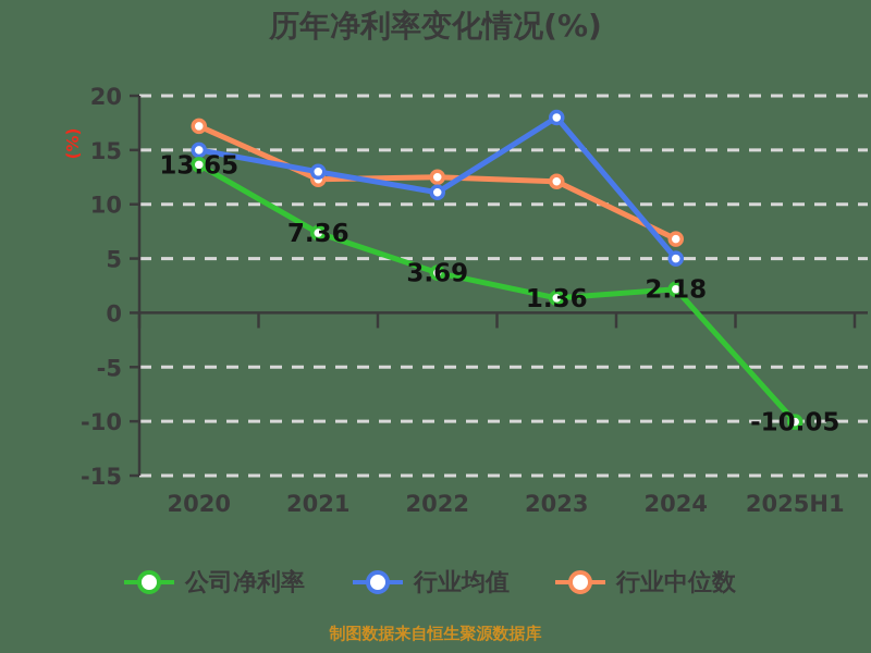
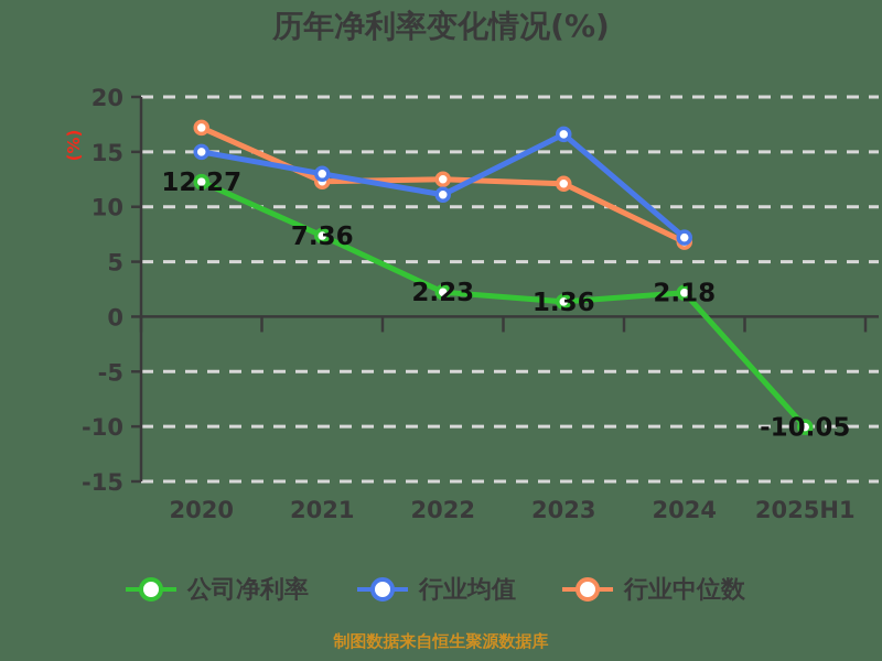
公司净利率/2020: 13.65 -> 12.27
公司净利率/2022: 3.69 -> 2.23
行业均值/2023: 18 -> 17
行业均值/2024: 5 -> 7
